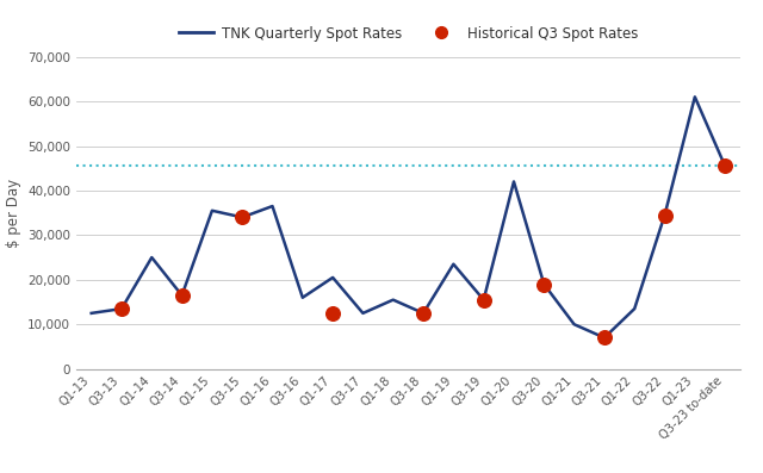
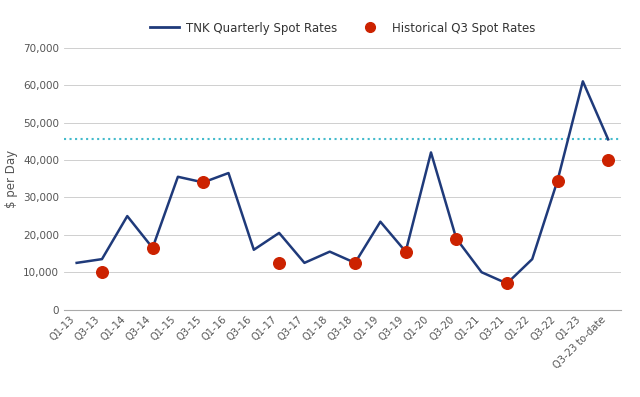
Historical Q3 Spot Rates/Q3-13: 13,500 -> 10,000
Historical Q3 Spot Rates/Q3-23 to-date: 45,500 -> 40,000
